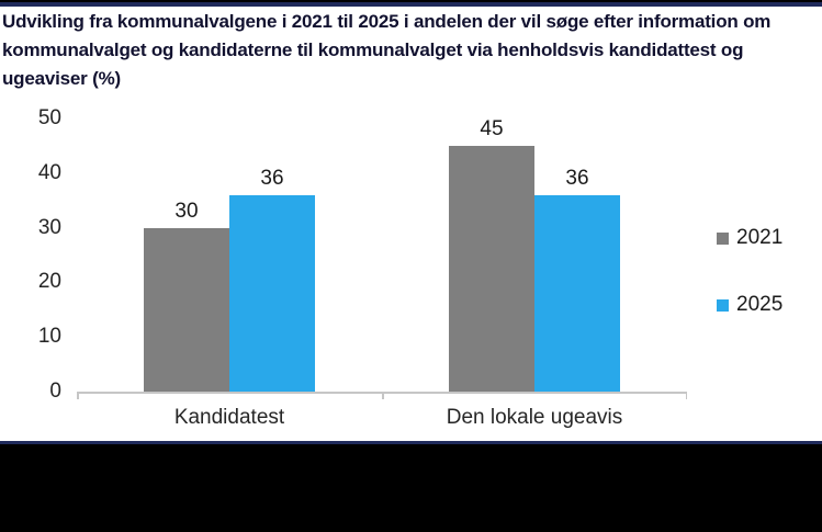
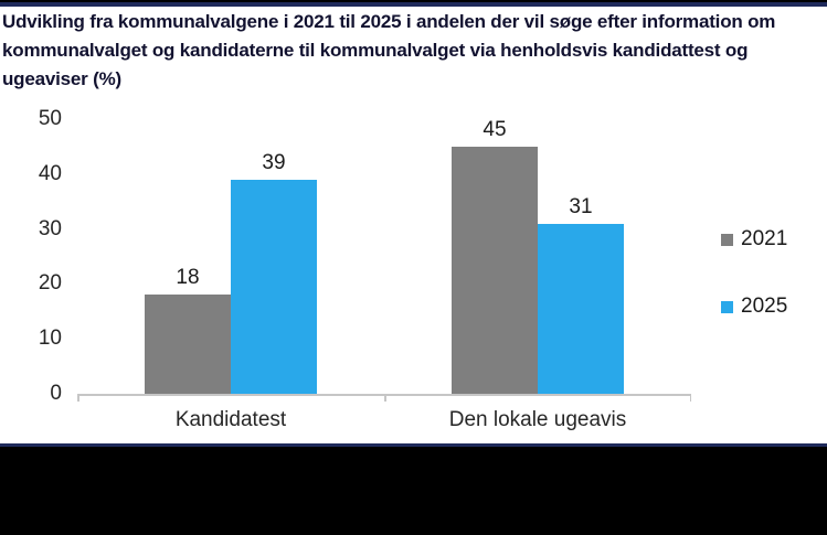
2021/Kandidatest: 30 -> 18
2025/Kandidatest: 36 -> 39
2025/Den lokale ugeavis: 36 -> 31
